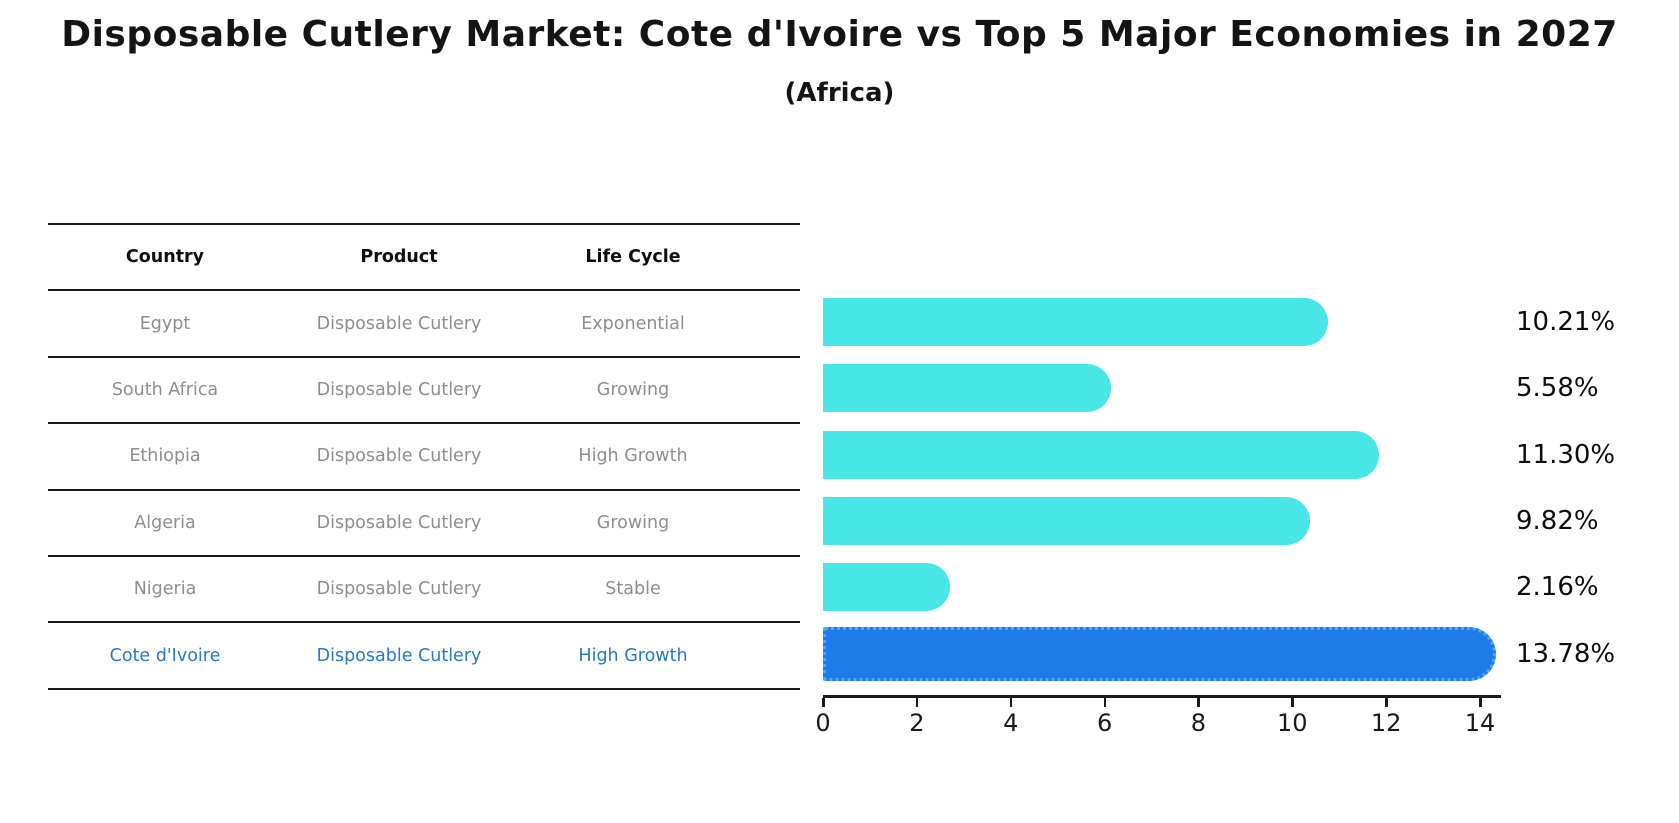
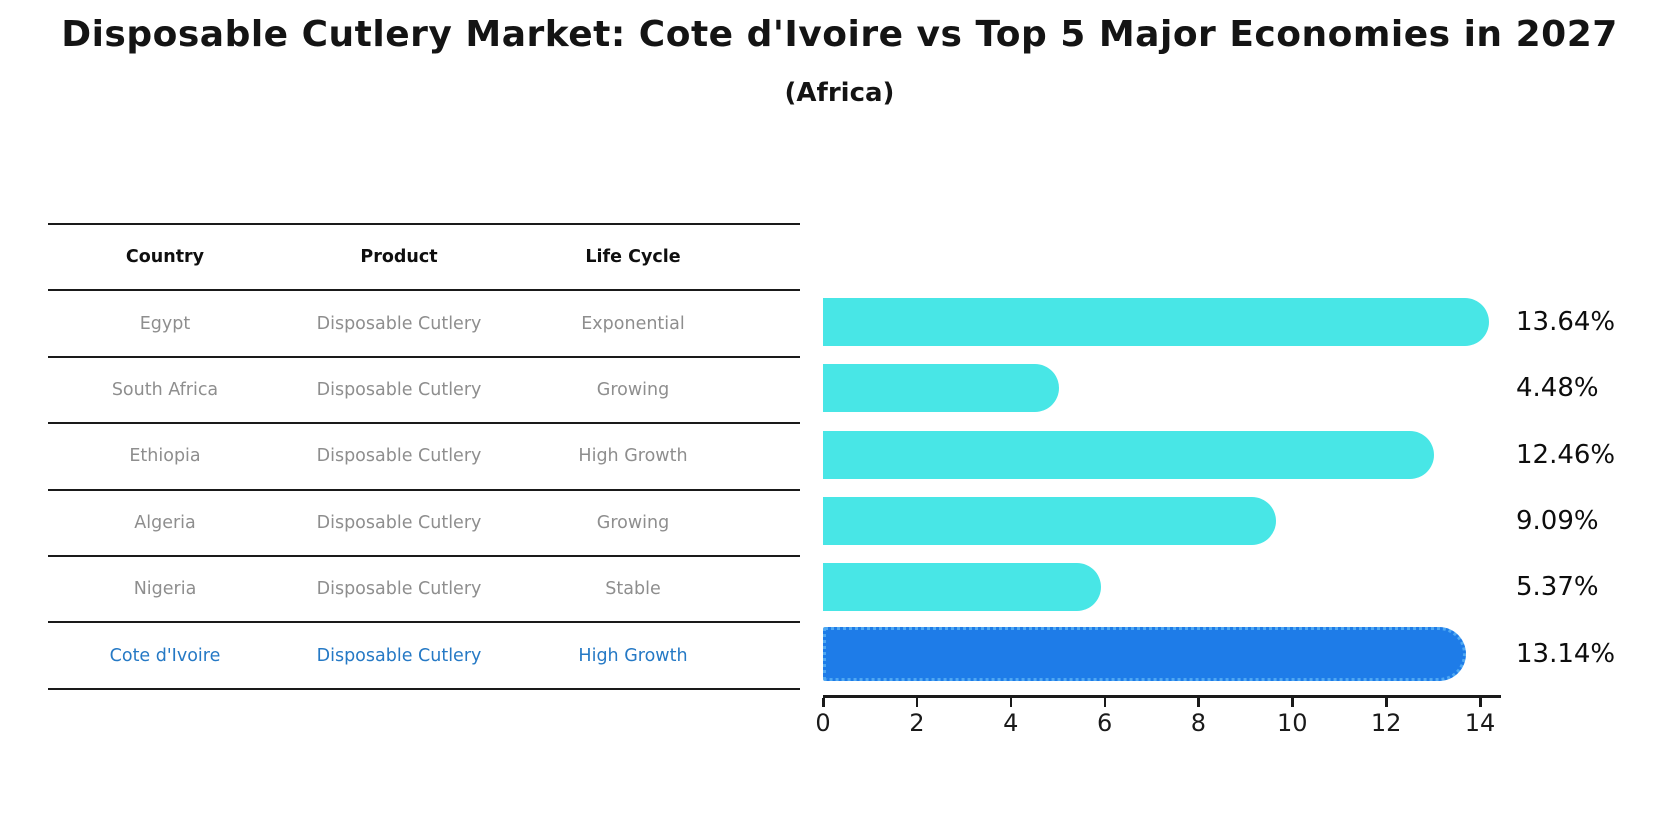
Egypt: 10.21% -> 13.64%
South Africa: 5.58% -> 4.48%
Ethiopia: 11.30% -> 12.46%
Algeria: 9.82% -> 9.09%
Nigeria: 2.16% -> 5.37%
Cote d'Ivoire: 13.78% -> 13.14%
